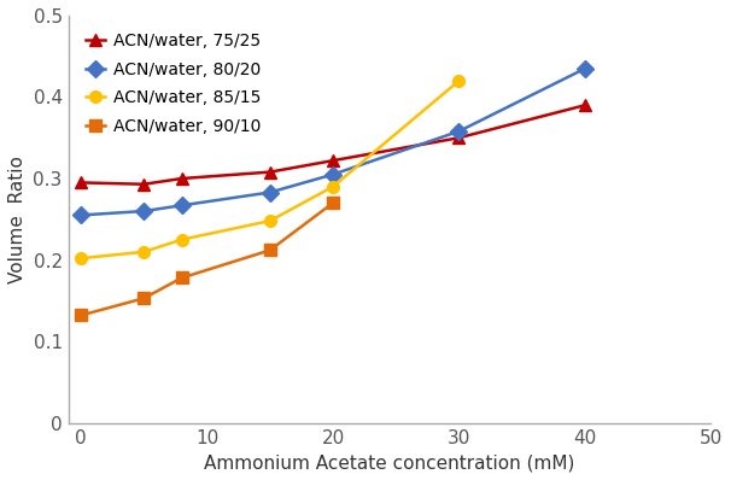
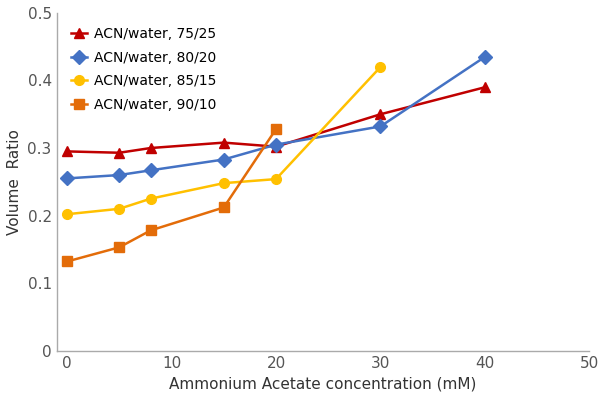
ACN/water, 75/25/20: 0.322 -> 0.302
ACN/water, 85/15/20: 0.290 -> 0.254
ACN/water, 90/10/20: 0.270 -> 0.328
ACN/water, 80/20/30: 0.358 -> 0.332
